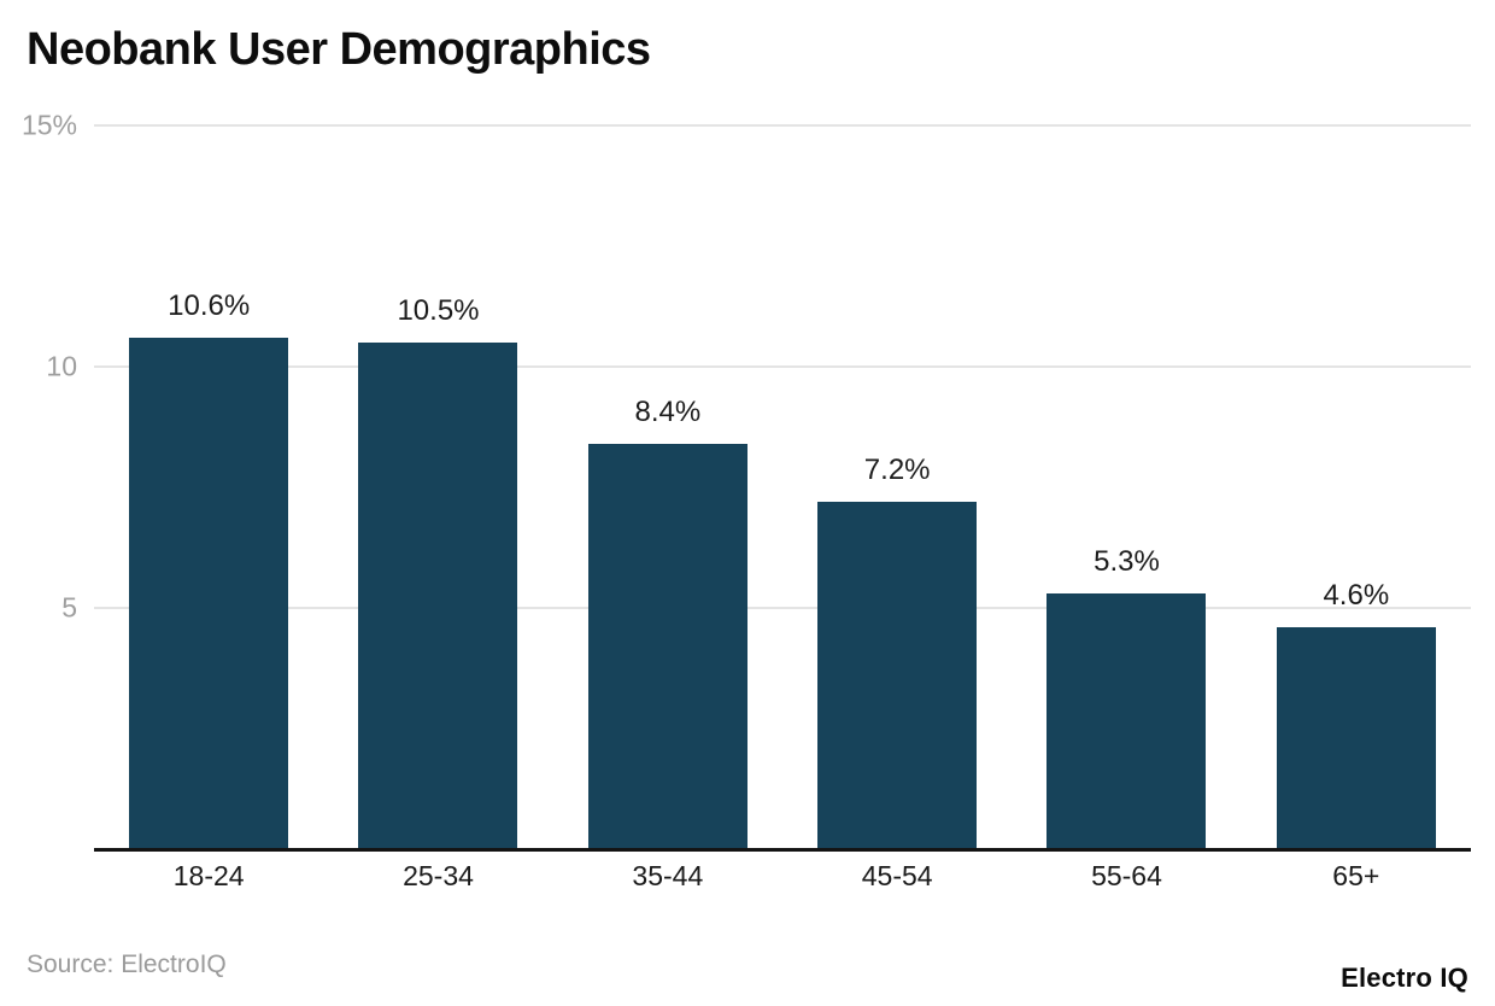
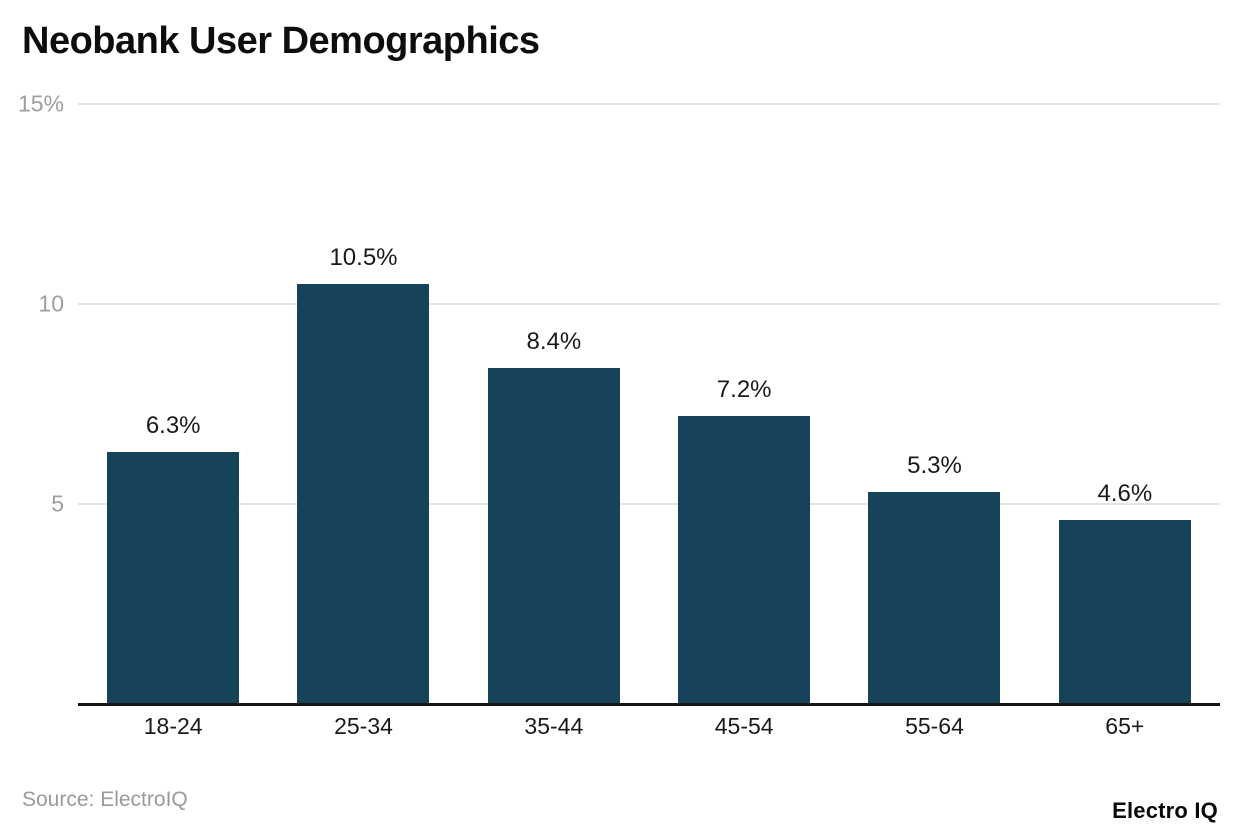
18-24: 10.6% -> 6.3%
